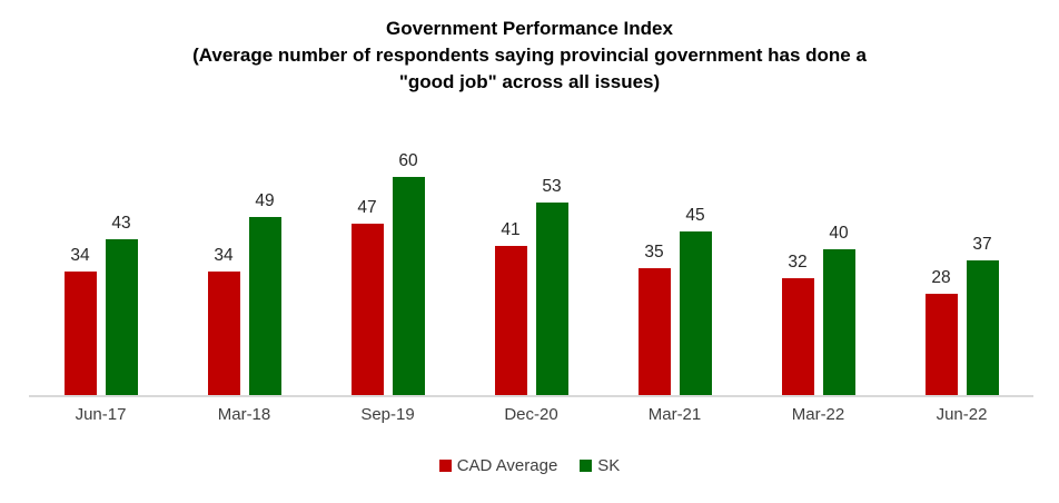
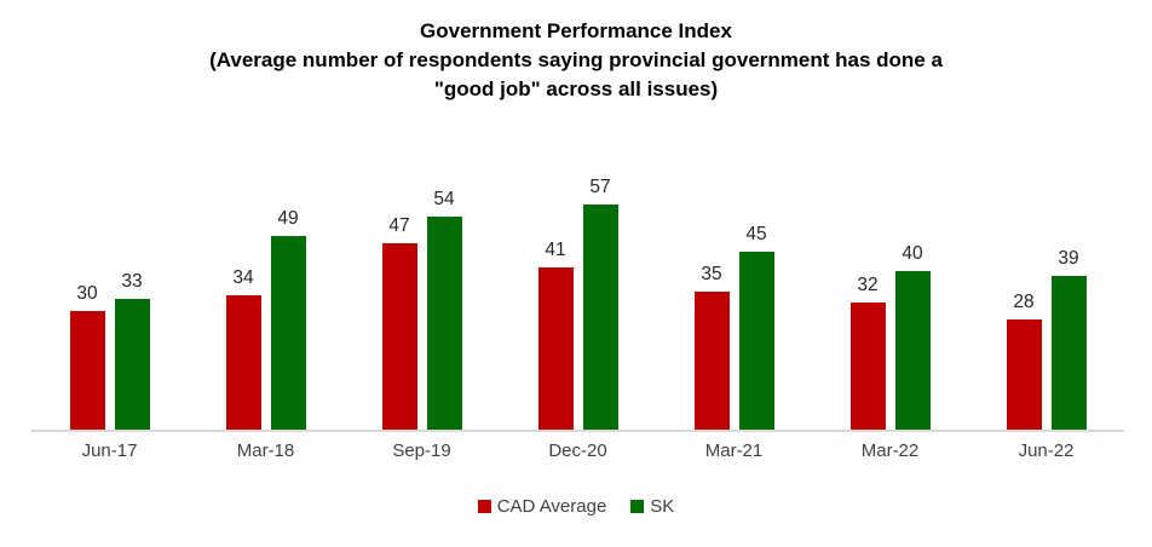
CAD Average/Jun-17: 34 -> 30
SK/Jun-17: 43 -> 33
SK/Sep-19: 60 -> 54
SK/Dec-20: 53 -> 57
SK/Jun-22: 37 -> 39
